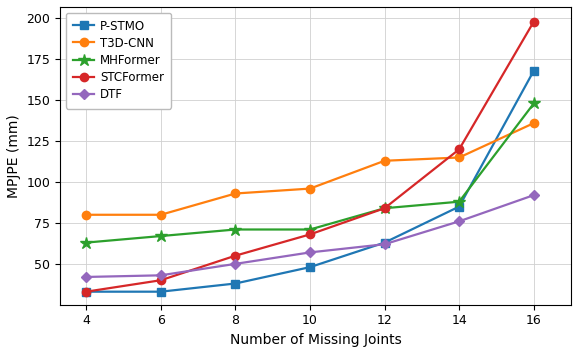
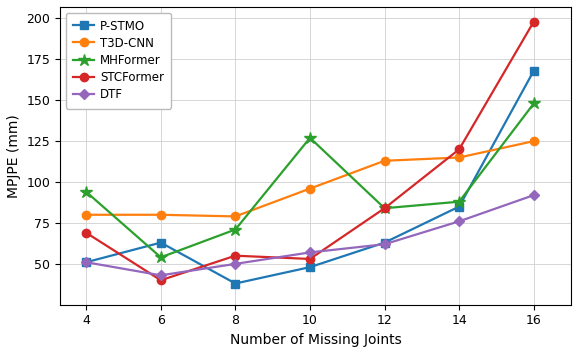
P-STMO/4: 33 -> 51
MHFormer/4: 63 -> 94
STCFormer/4: 33 -> 69
DTF/4: 42 -> 51
P-STMO/6: 33 -> 63
MHFormer/6: 67 -> 54
T3D-CNN/8: 93 -> 79
MHFormer/10: 71 -> 127
STCFormer/10: 68 -> 53
T3D-CNN/16: 136 -> 125
